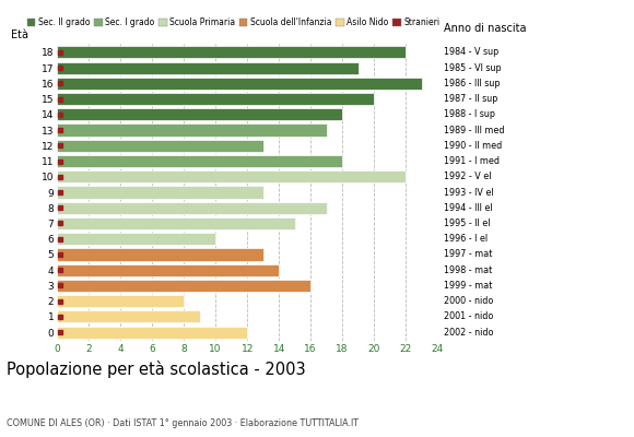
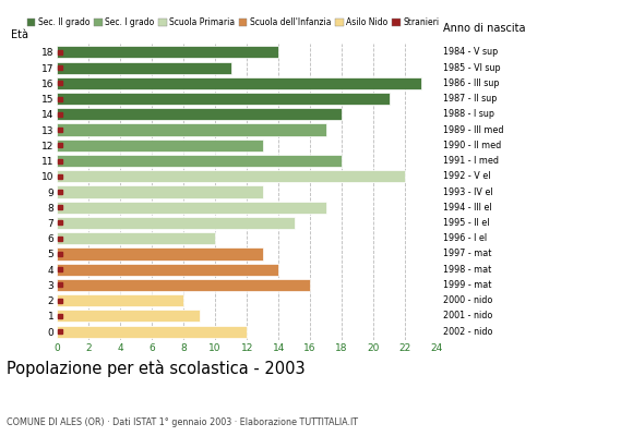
18: 22 -> 14
17: 19 -> 11
15: 20 -> 21
